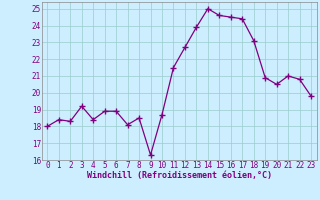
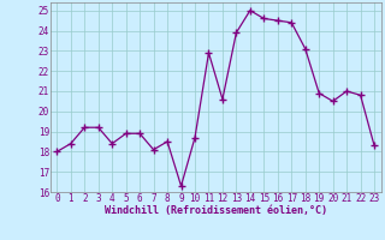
2: 18.3 -> 19.2
11: 21.5 -> 22.9
12: 22.7 -> 20.6
23: 19.8 -> 18.3
